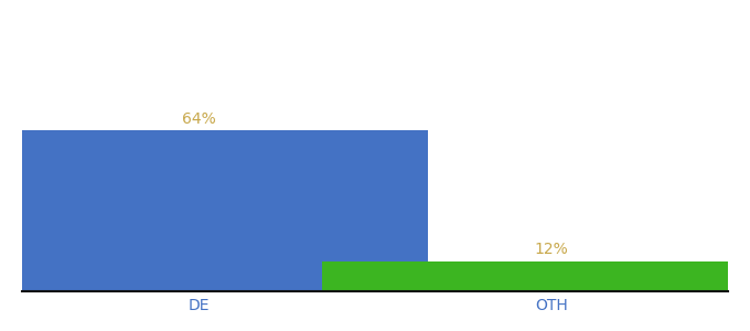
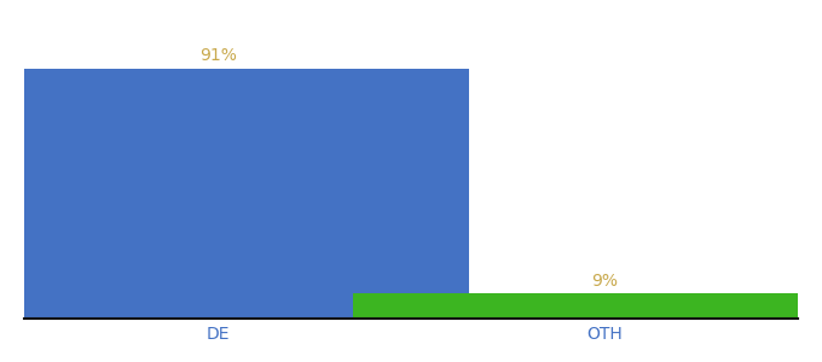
DE: 64% -> 91%
OTH: 12% -> 9%
